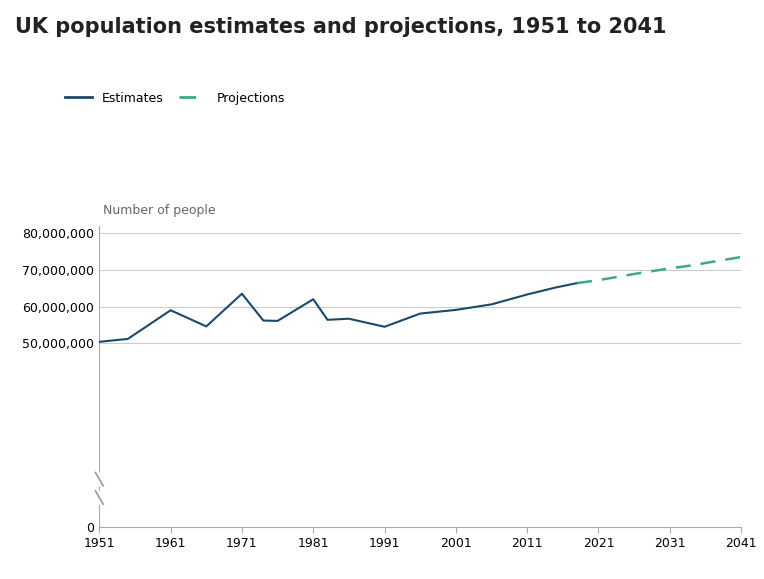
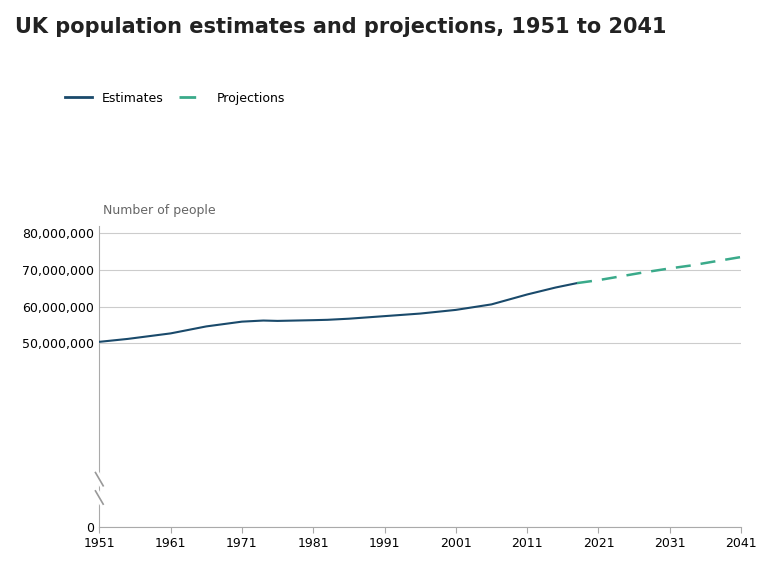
Estimates/1961: 59,000,000 -> 52,700,000
Estimates/1971: 63,500,000 -> 55,900,000
Estimates/1981: 62,000,000 -> 56,300,000
Estimates/1991: 54,500,000 -> 57,400,000
